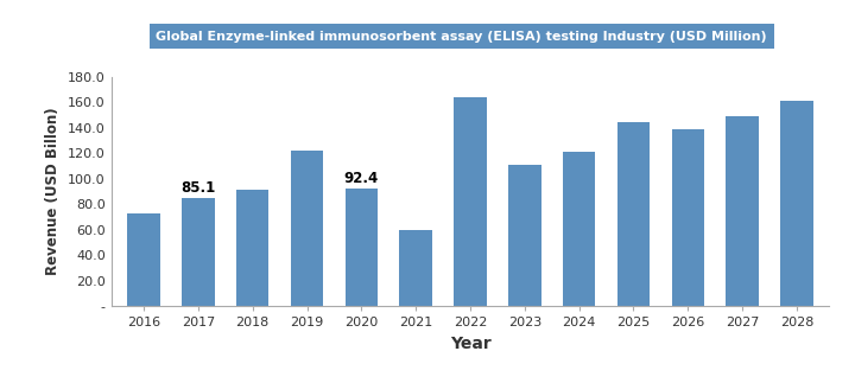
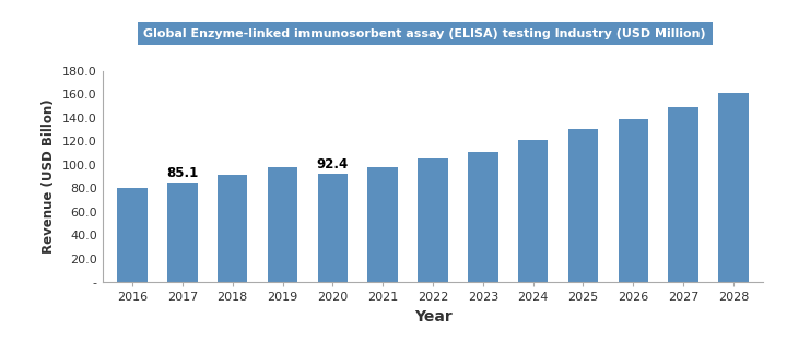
2016: 73 -> 80
2019: 122 -> 98
2021: 60 -> 98
2022: 164 -> 105
2025: 144 -> 130
